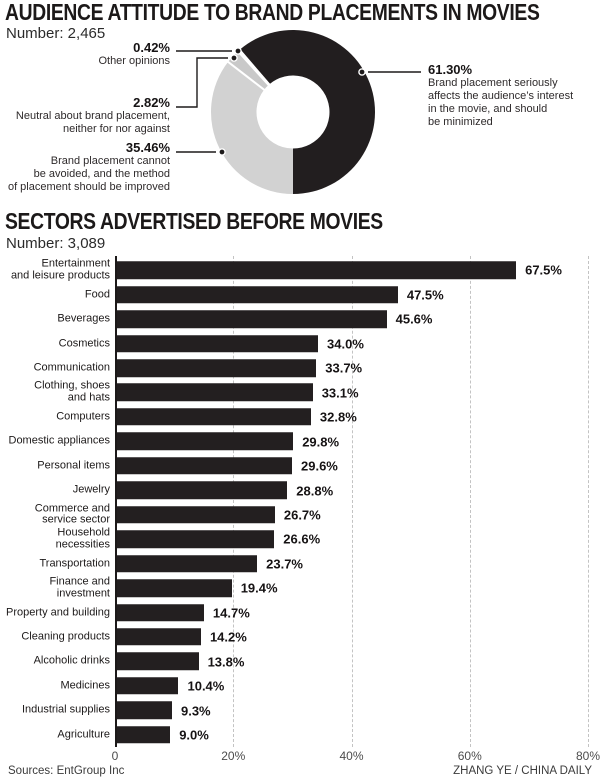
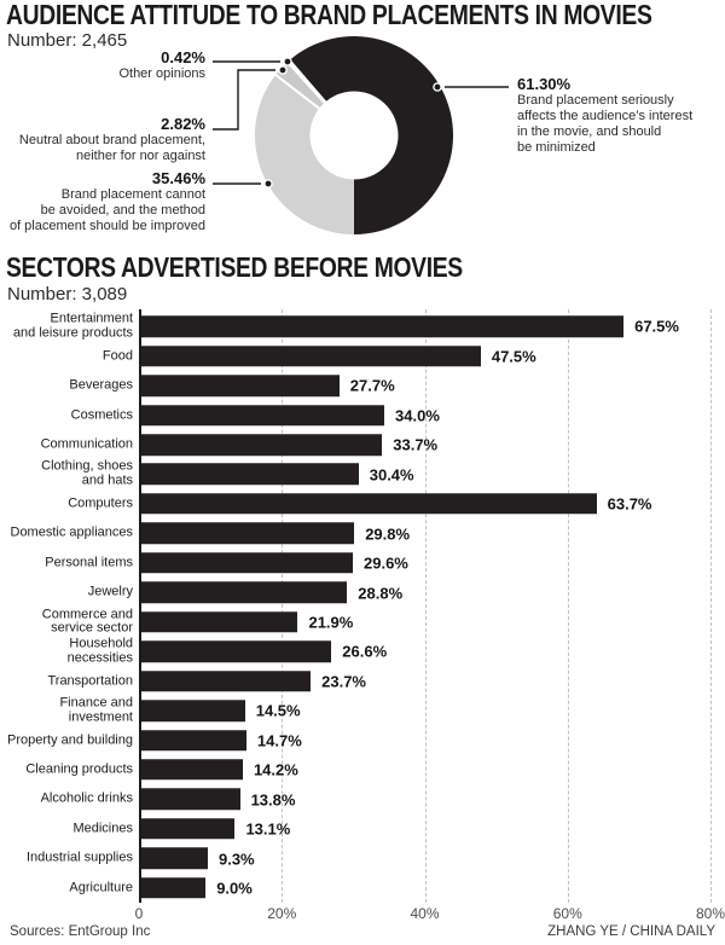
SECTORS ADVERTISED BEFORE MOVIES/Beverages: 45.6% -> 27.7%
SECTORS ADVERTISED BEFORE MOVIES/Clothing, shoes and hats: 33.1% -> 30.4%
SECTORS ADVERTISED BEFORE MOVIES/Computers: 32.8% -> 63.7%
SECTORS ADVERTISED BEFORE MOVIES/Commerce and service sector: 26.7% -> 21.9%
SECTORS ADVERTISED BEFORE MOVIES/Finance and investment: 19.4% -> 14.5%
SECTORS ADVERTISED BEFORE MOVIES/Medicines: 10.4% -> 13.1%
